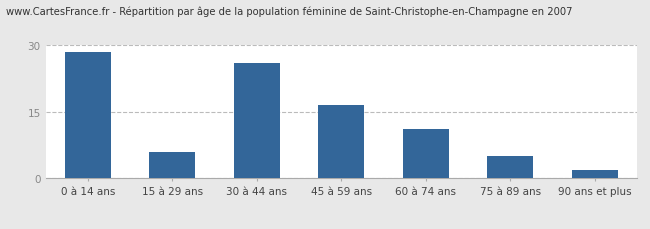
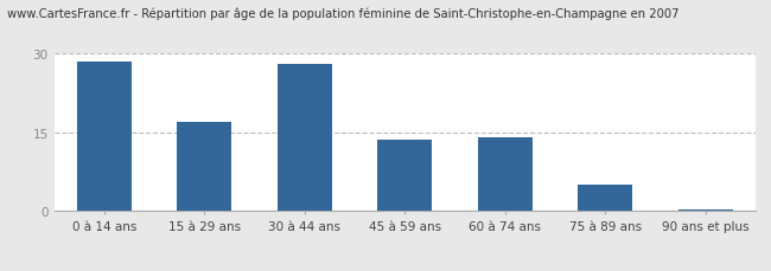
15 à 29 ans: 6.0 -> 17.0
30 à 44 ans: 26.0 -> 28.0
45 à 59 ans: 16.5 -> 13.5
60 à 74 ans: 11.0 -> 14.0
90 ans et plus: 2.0 -> 0.3
